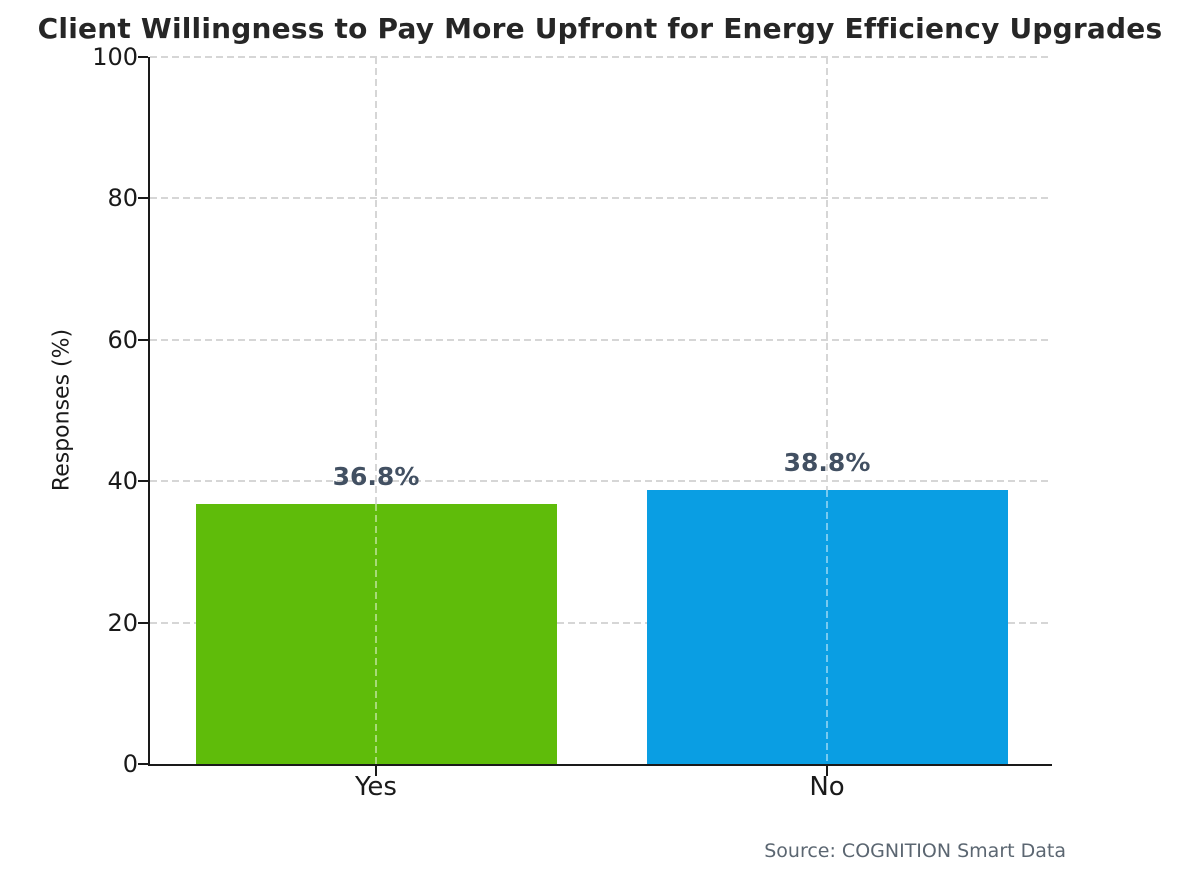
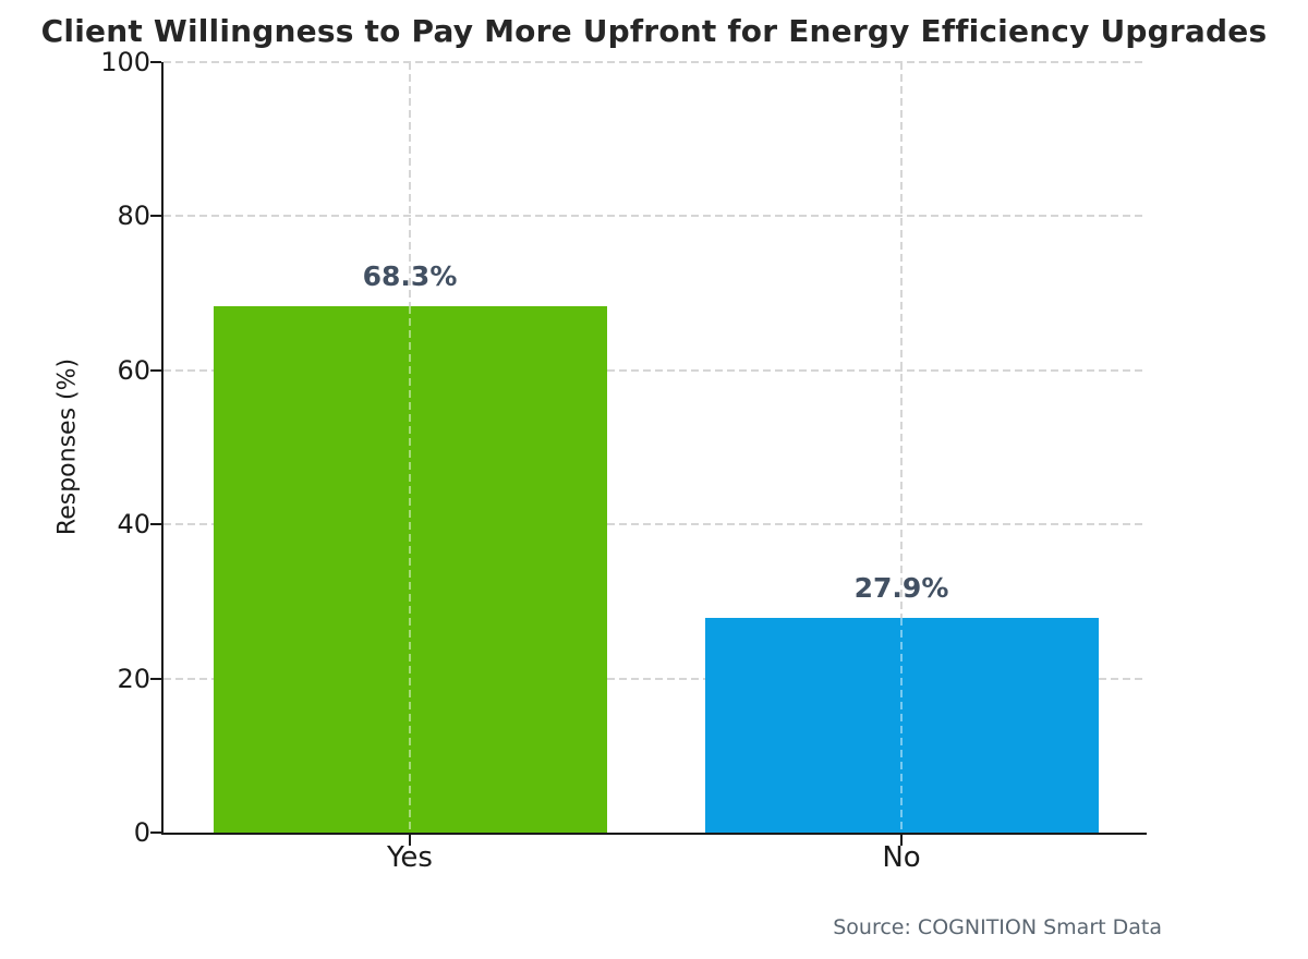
Yes: 36.8% -> 68.3%
No: 38.8% -> 27.9%
